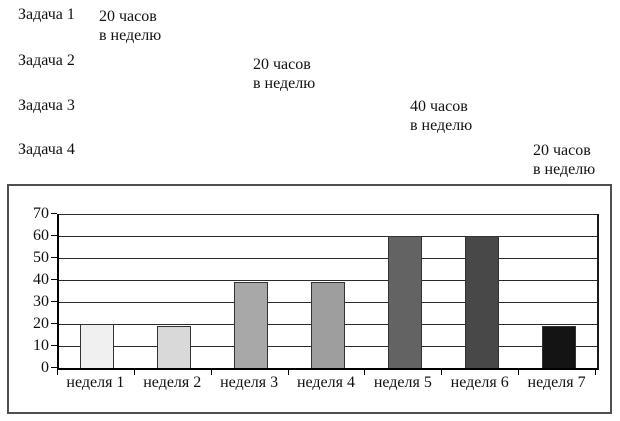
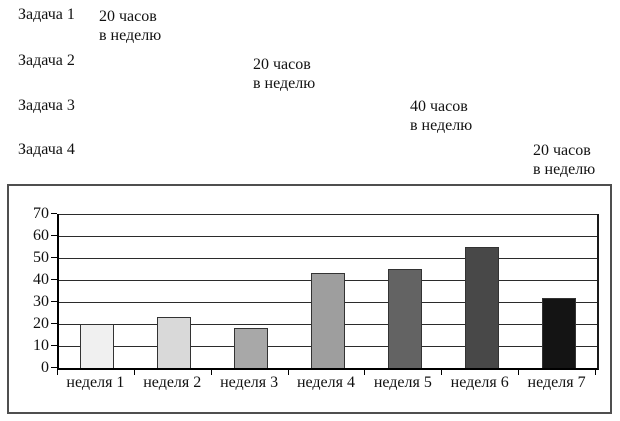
неделя 2: 19 -> 23
неделя 3: 39 -> 18
неделя 4: 39 -> 43
неделя 5: 60 -> 45
неделя 6: 60 -> 55
неделя 7: 19 -> 32
